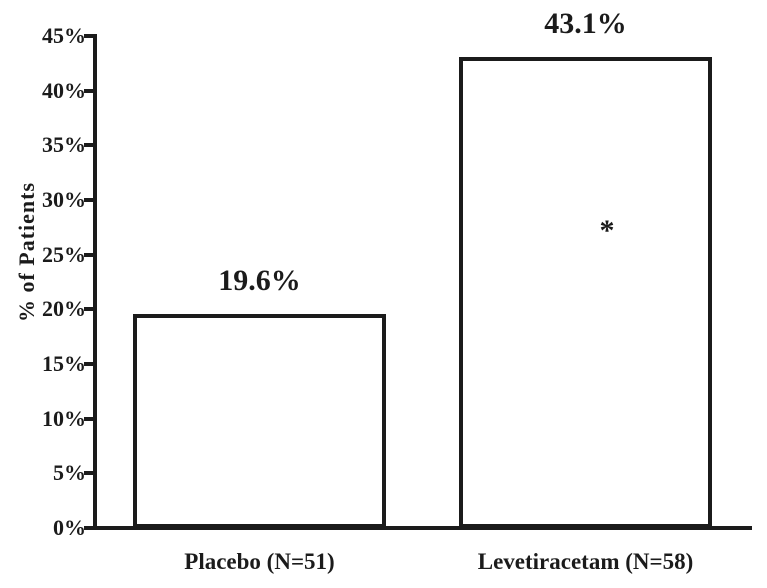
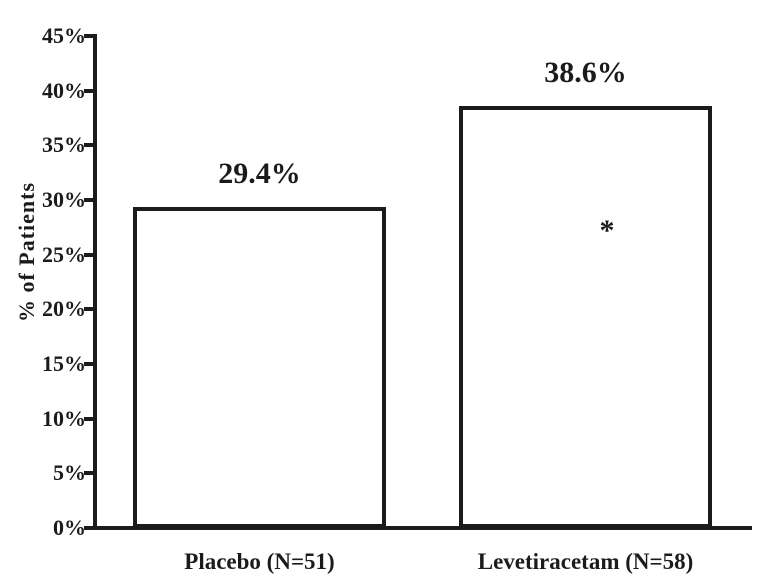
Placebo (N=51): 19.6% -> 29.4%
Levetiracetam (N=58): 43.1% -> 38.6%
